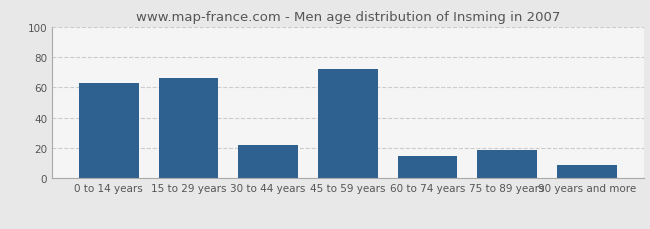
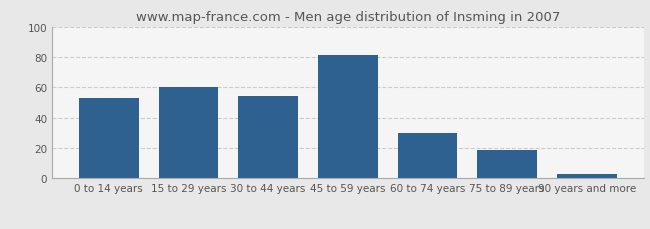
0 to 14 years: 63 -> 53
15 to 29 years: 66 -> 60
30 to 44 years: 22 -> 54
45 to 59 years: 72 -> 81
60 to 74 years: 15 -> 30
90 years and more: 9 -> 3
